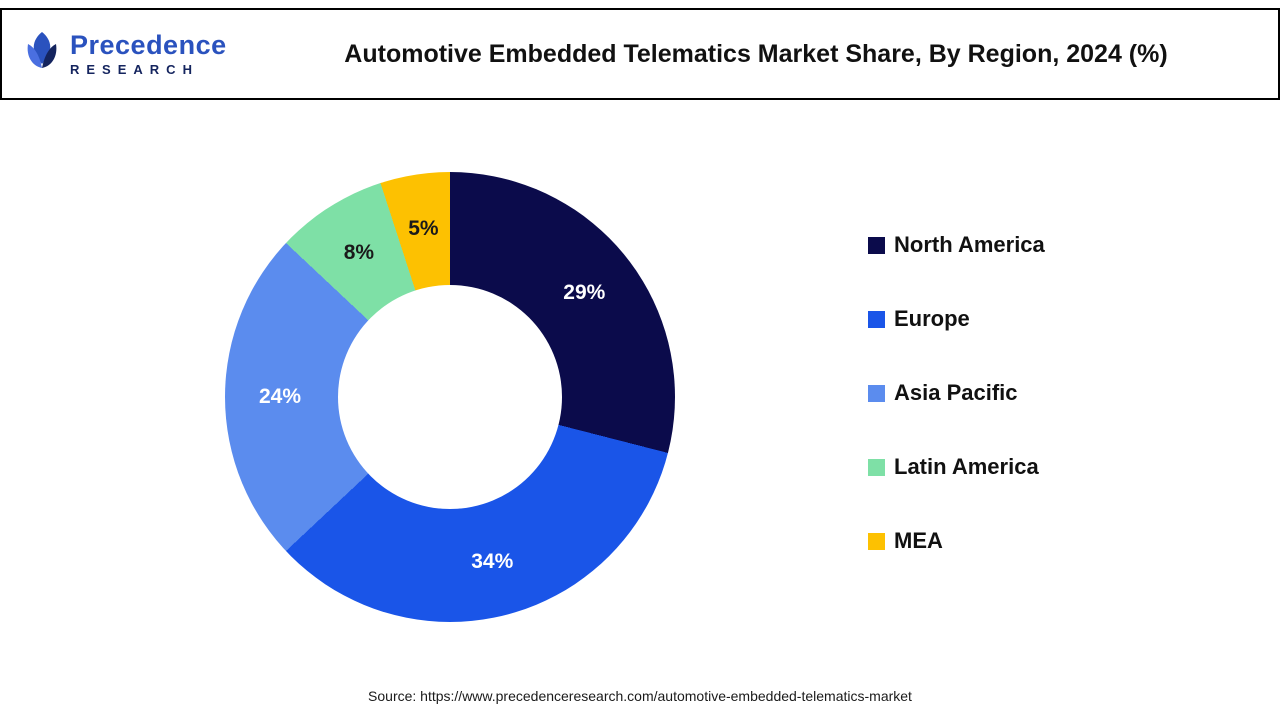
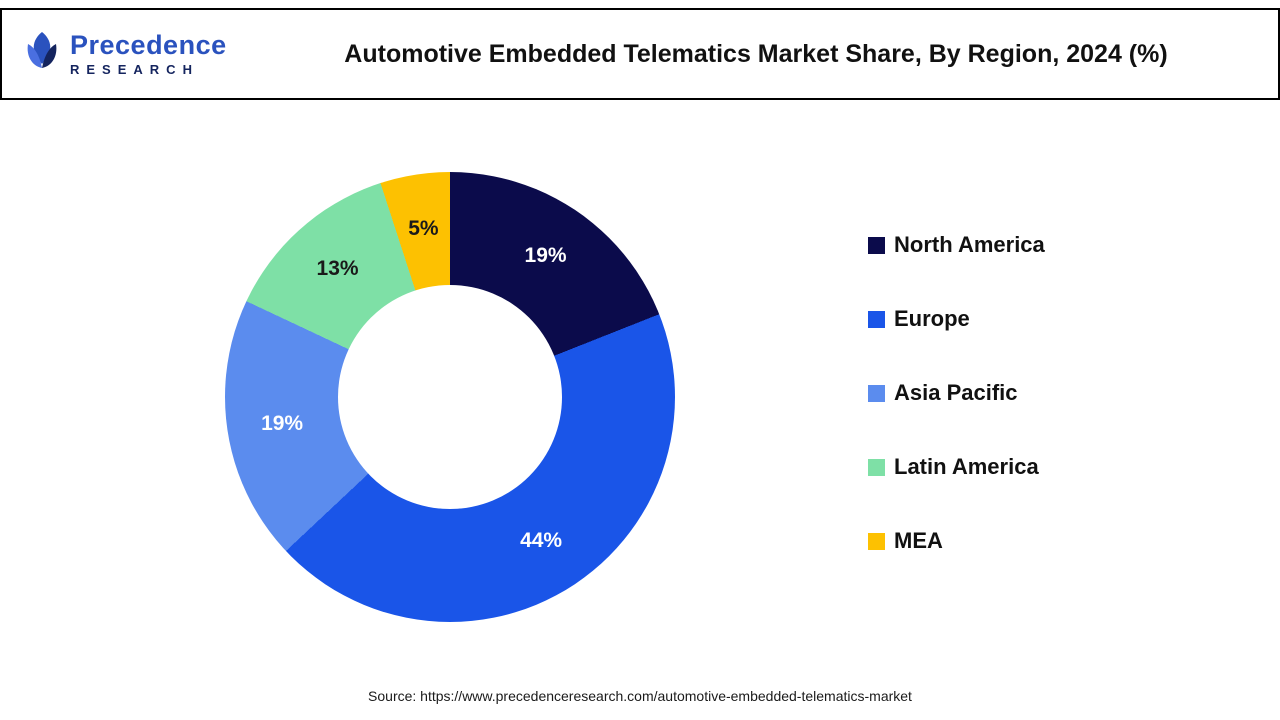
North America: 29% -> 19%
Europe: 34% -> 44%
Asia Pacific: 24% -> 19%
Latin America: 8% -> 13%
